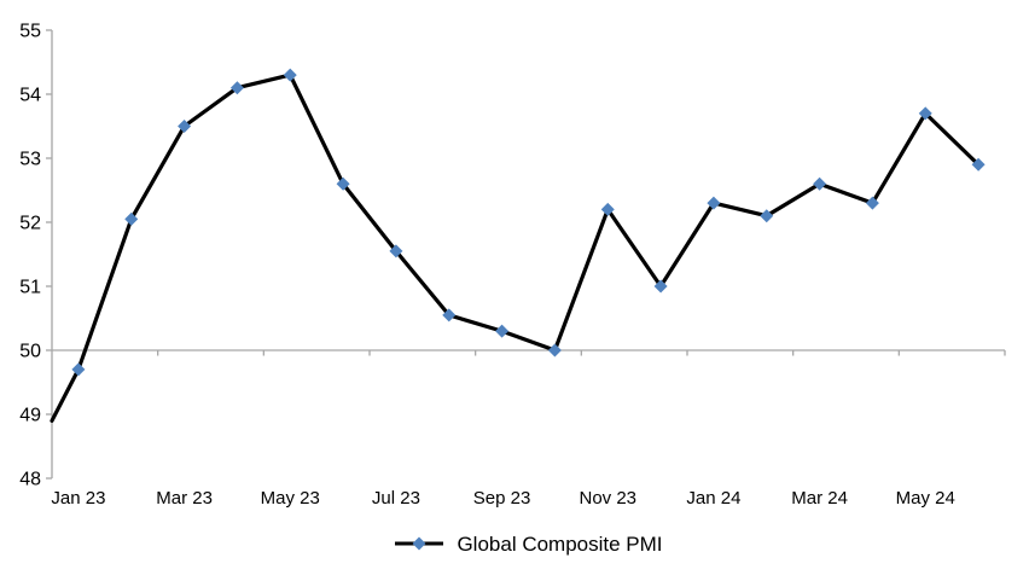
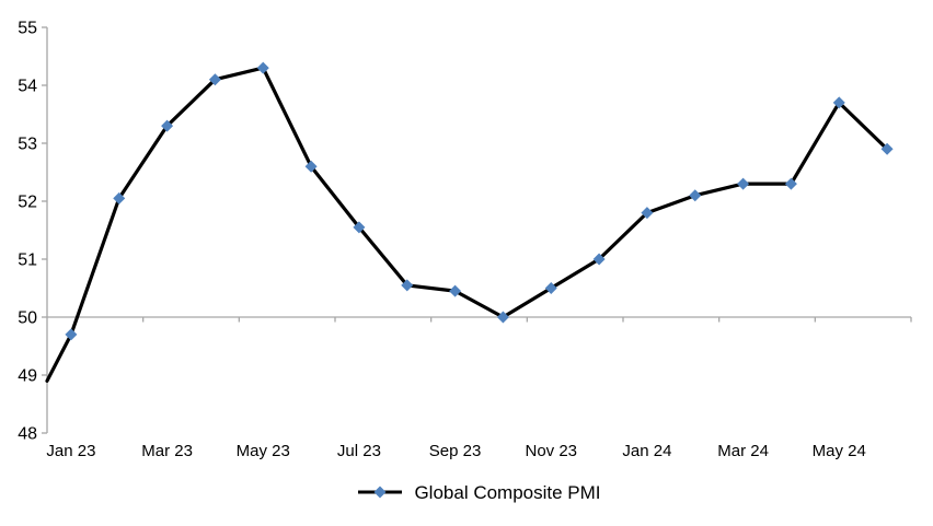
Mar 23: 53.5 -> 53.3
Sep 23: 50.3 -> 50.5
Nov 23: 52.2 -> 50.5
Jan 24: 52.3 -> 51.8
Mar 24: 52.6 -> 52.3
